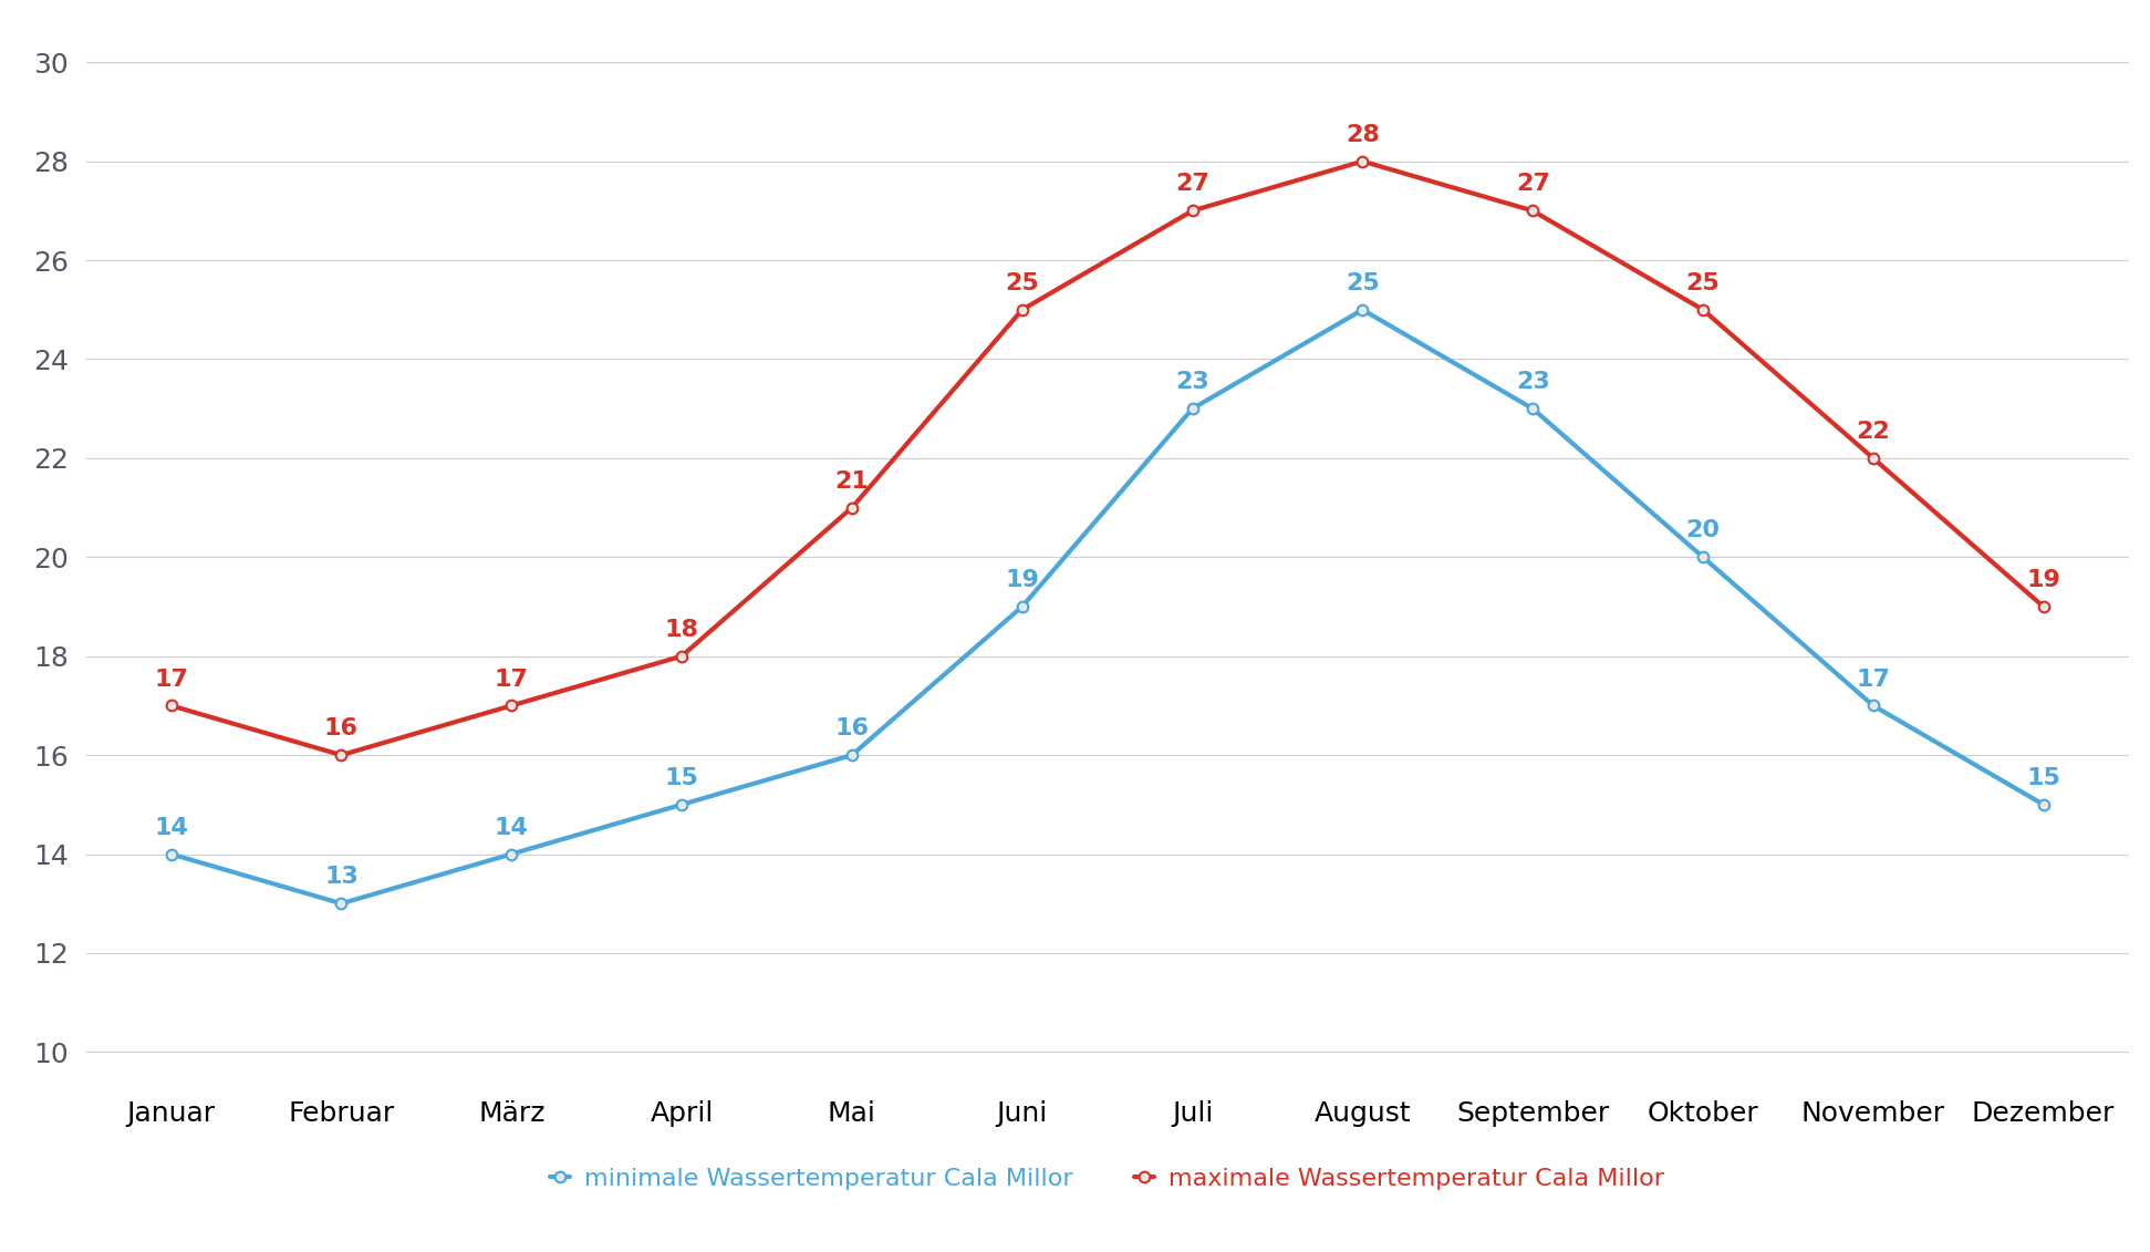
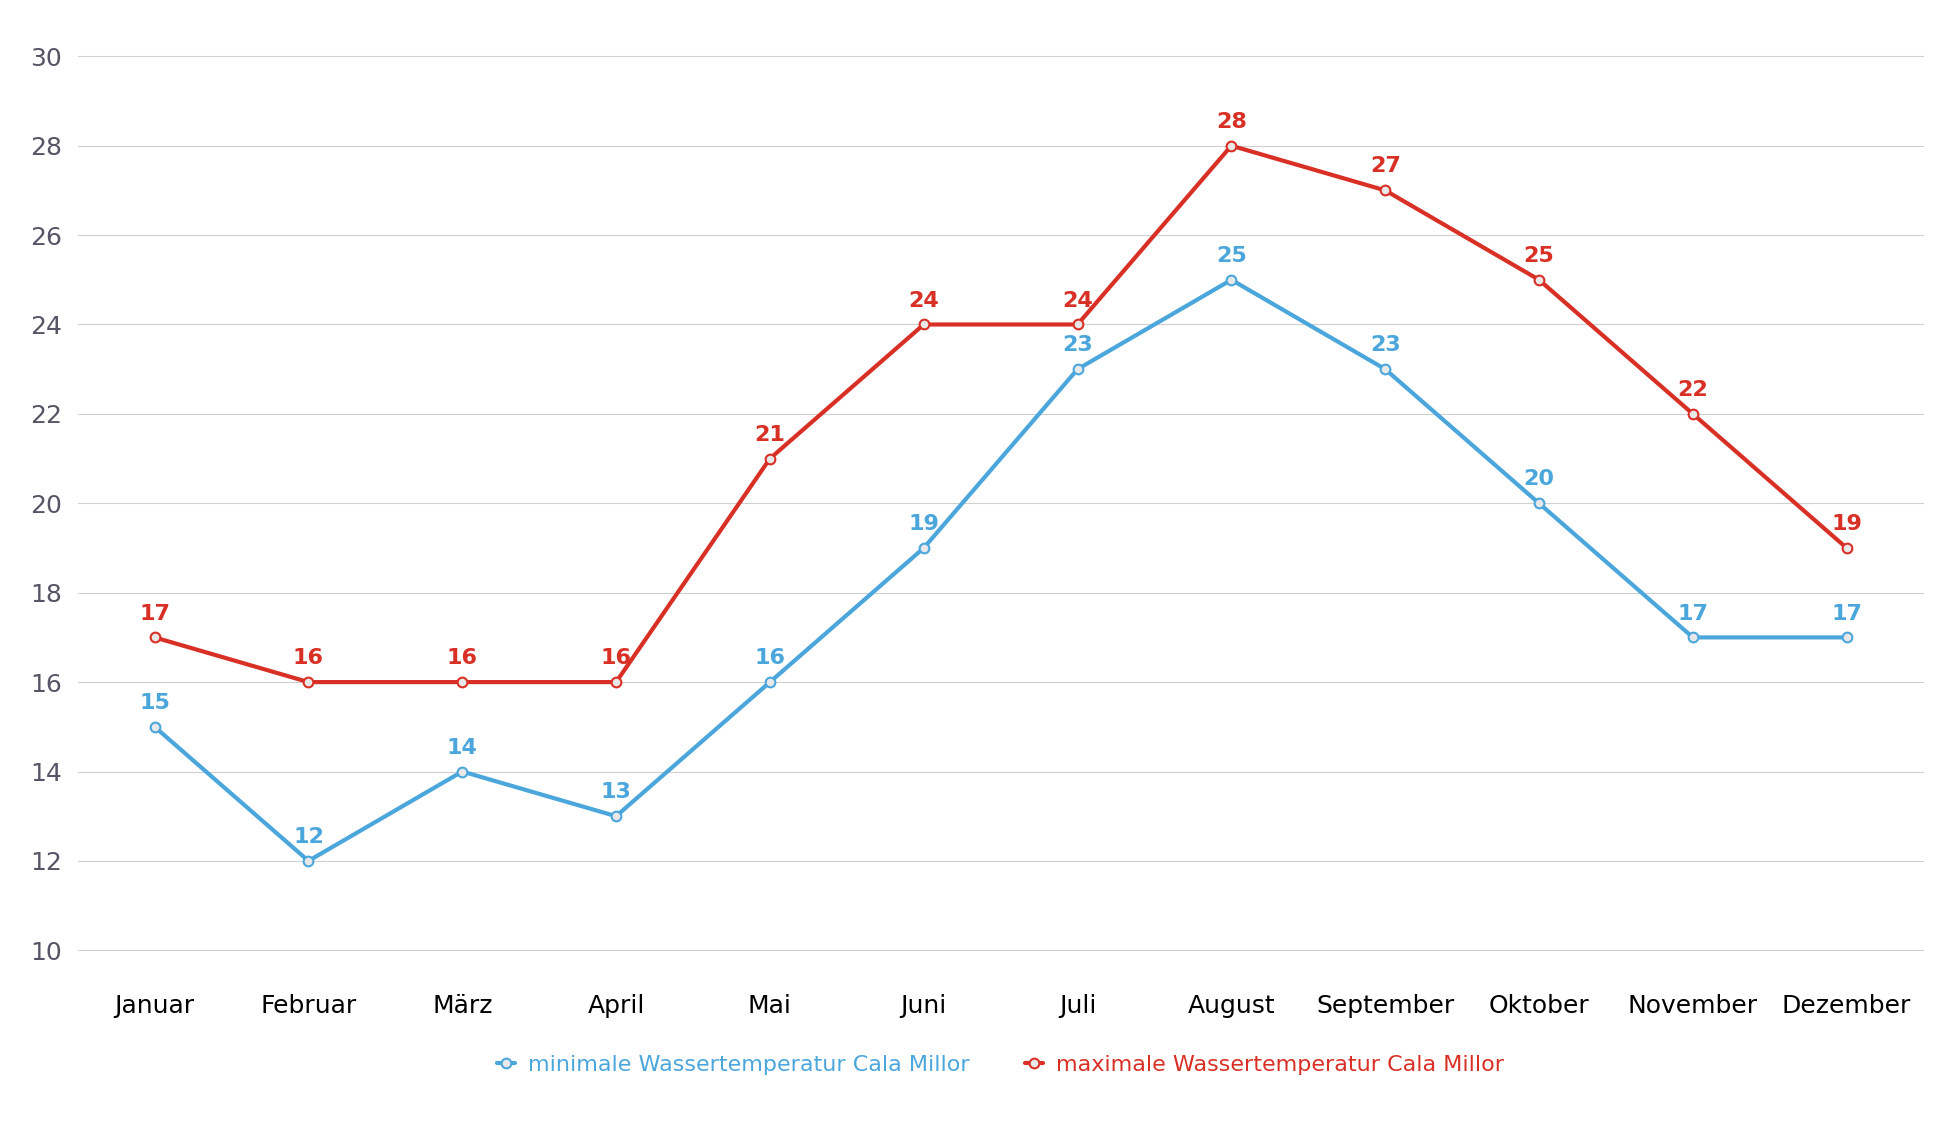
minimale Wassertemperatur Cala Millor/Januar: 14 -> 15
minimale Wassertemperatur Cala Millor/Februar: 13 -> 12
maximale Wassertemperatur Cala Millor/März: 17 -> 16
minimale Wassertemperatur Cala Millor/April: 15 -> 13
maximale Wassertemperatur Cala Millor/April: 18 -> 16
maximale Wassertemperatur Cala Millor/Juni: 25 -> 24
maximale Wassertemperatur Cala Millor/Juli: 27 -> 24
minimale Wassertemperatur Cala Millor/Dezember: 15 -> 17
